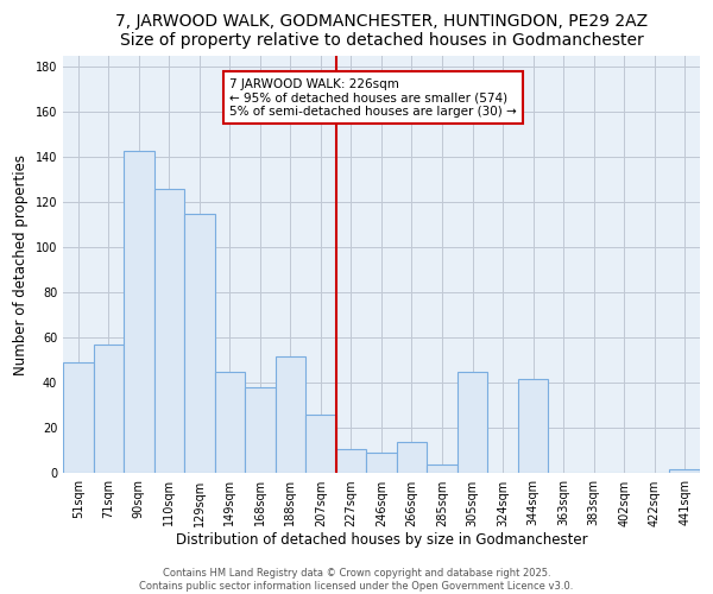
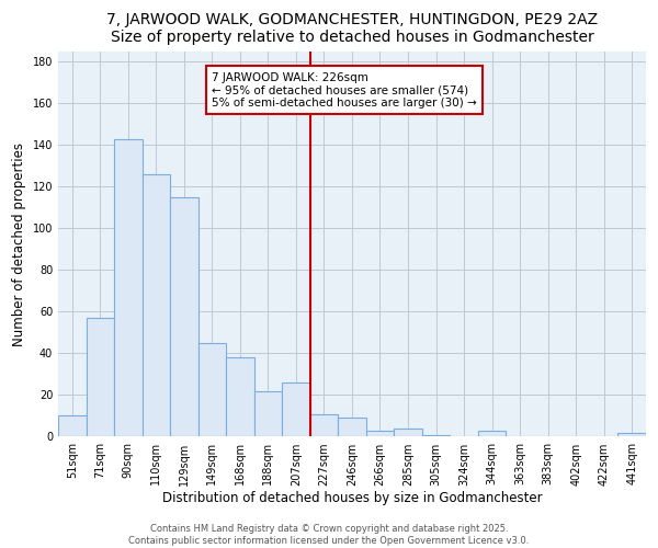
51sqm: 49 -> 10
188sqm: 52 -> 22
266sqm: 14 -> 3
305sqm: 45 -> 1
344sqm: 42 -> 3
